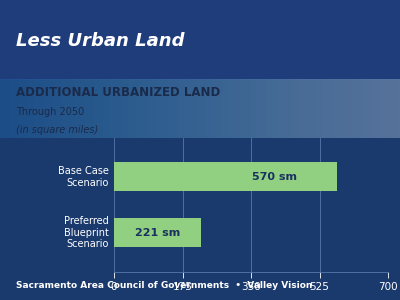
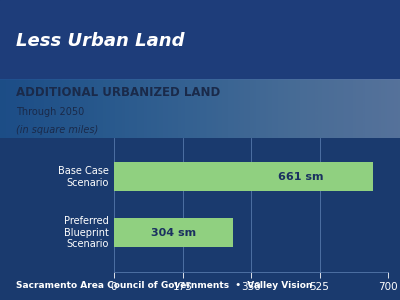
Base Case Scenario: 570 -> 661
Preferred Blueprint Scenario: 221 -> 304
